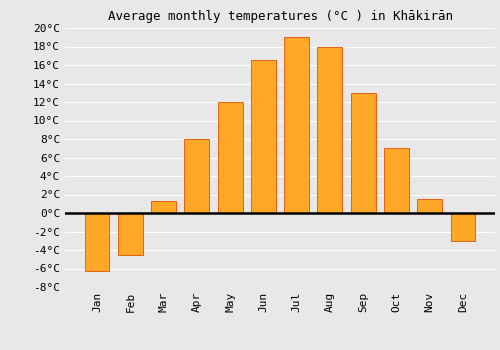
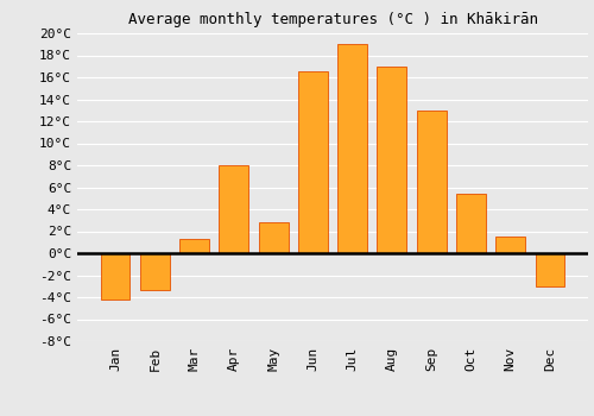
Jan: -6.3°C -> -4.2°C
Feb: -4.5°C -> -3.4°C
May: 12.0°C -> 2.8°C
Aug: 18.0°C -> 17.0°C
Oct: 7.0°C -> 5.4°C
